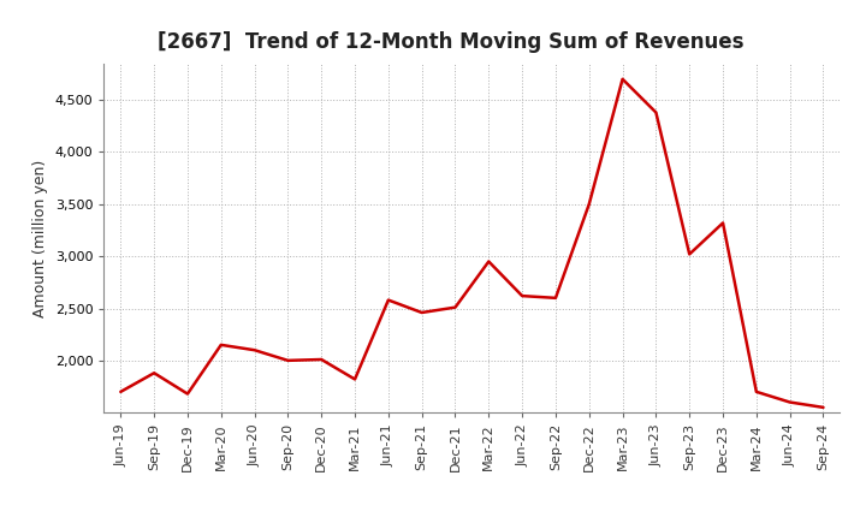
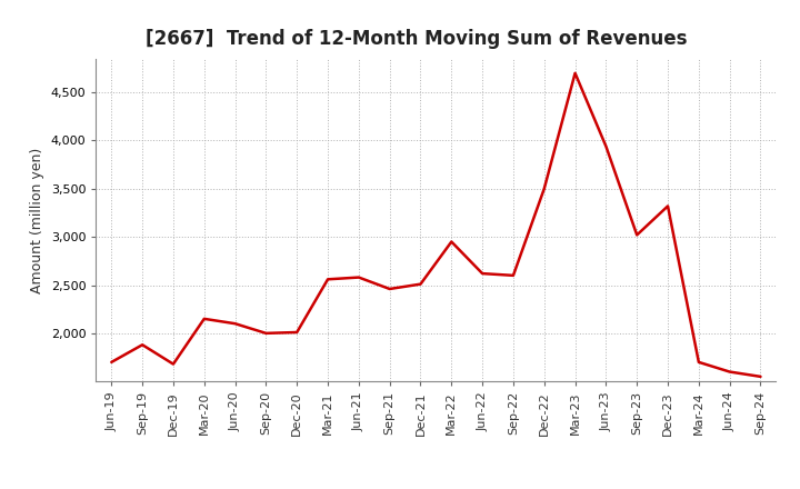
Mar-21: 1,820 -> 2,560
Jun-23: 4,380 -> 3,940
